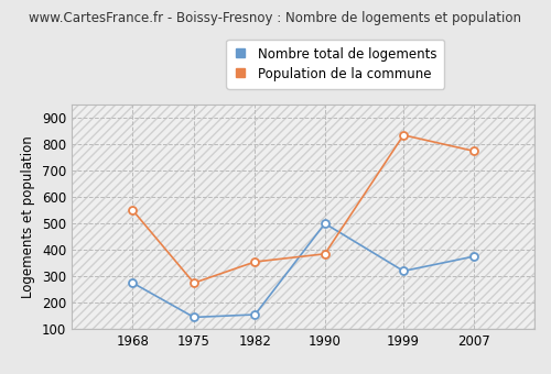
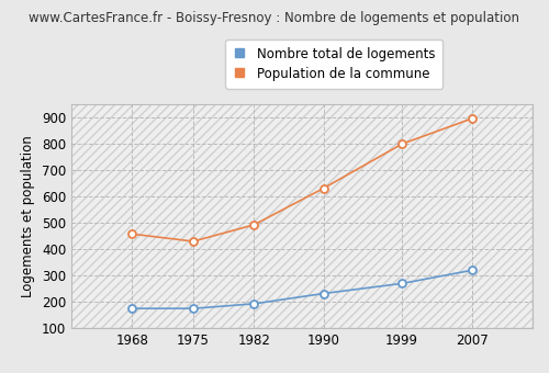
Nombre total de logements/1968: 275 -> 175
Population de la commune/1968: 550 -> 458
Nombre total de logements/1975: 145 -> 175
Population de la commune/1975: 275 -> 430
Nombre total de logements/1982: 155 -> 193
Population de la commune/1982: 355 -> 493
Nombre total de logements/1990: 500 -> 232
Population de la commune/1990: 385 -> 632
Nombre total de logements/1999: 320 -> 270
Population de la commune/1999: 835 -> 800
Nombre total de logements/2007: 375 -> 320
Population de la commune/2007: 775 -> 896
